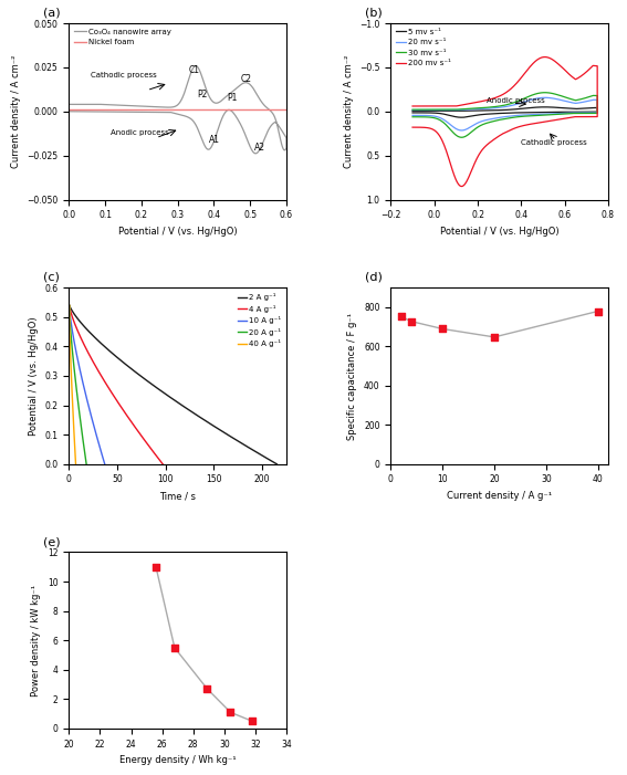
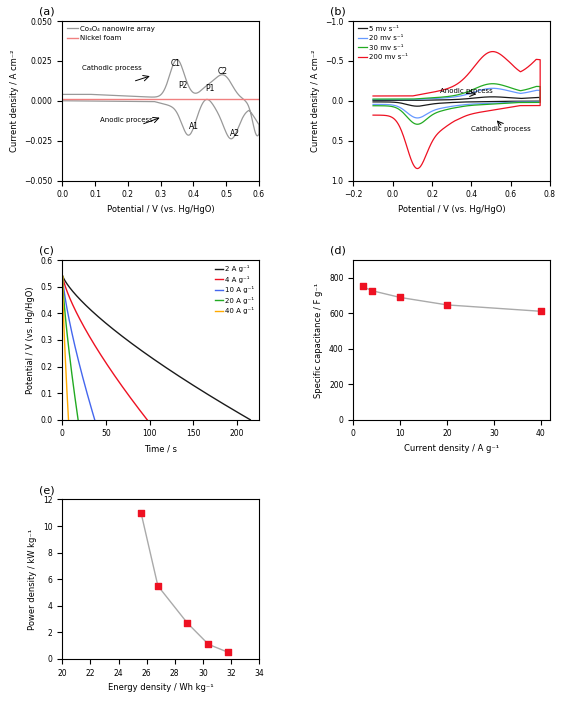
40: 780 -> 610
